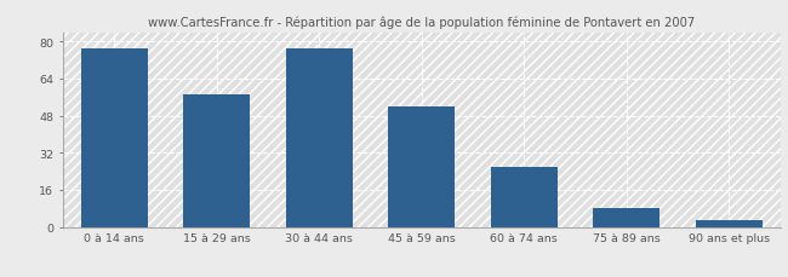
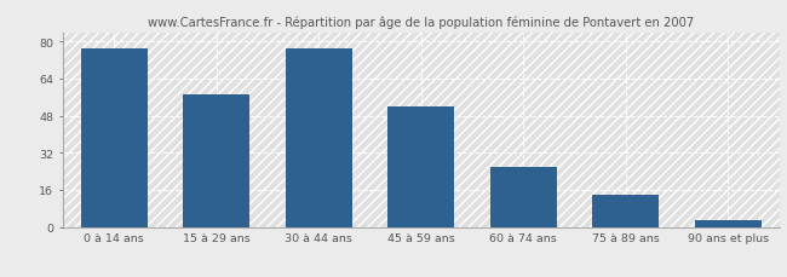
75 à 89 ans: 8 -> 14
